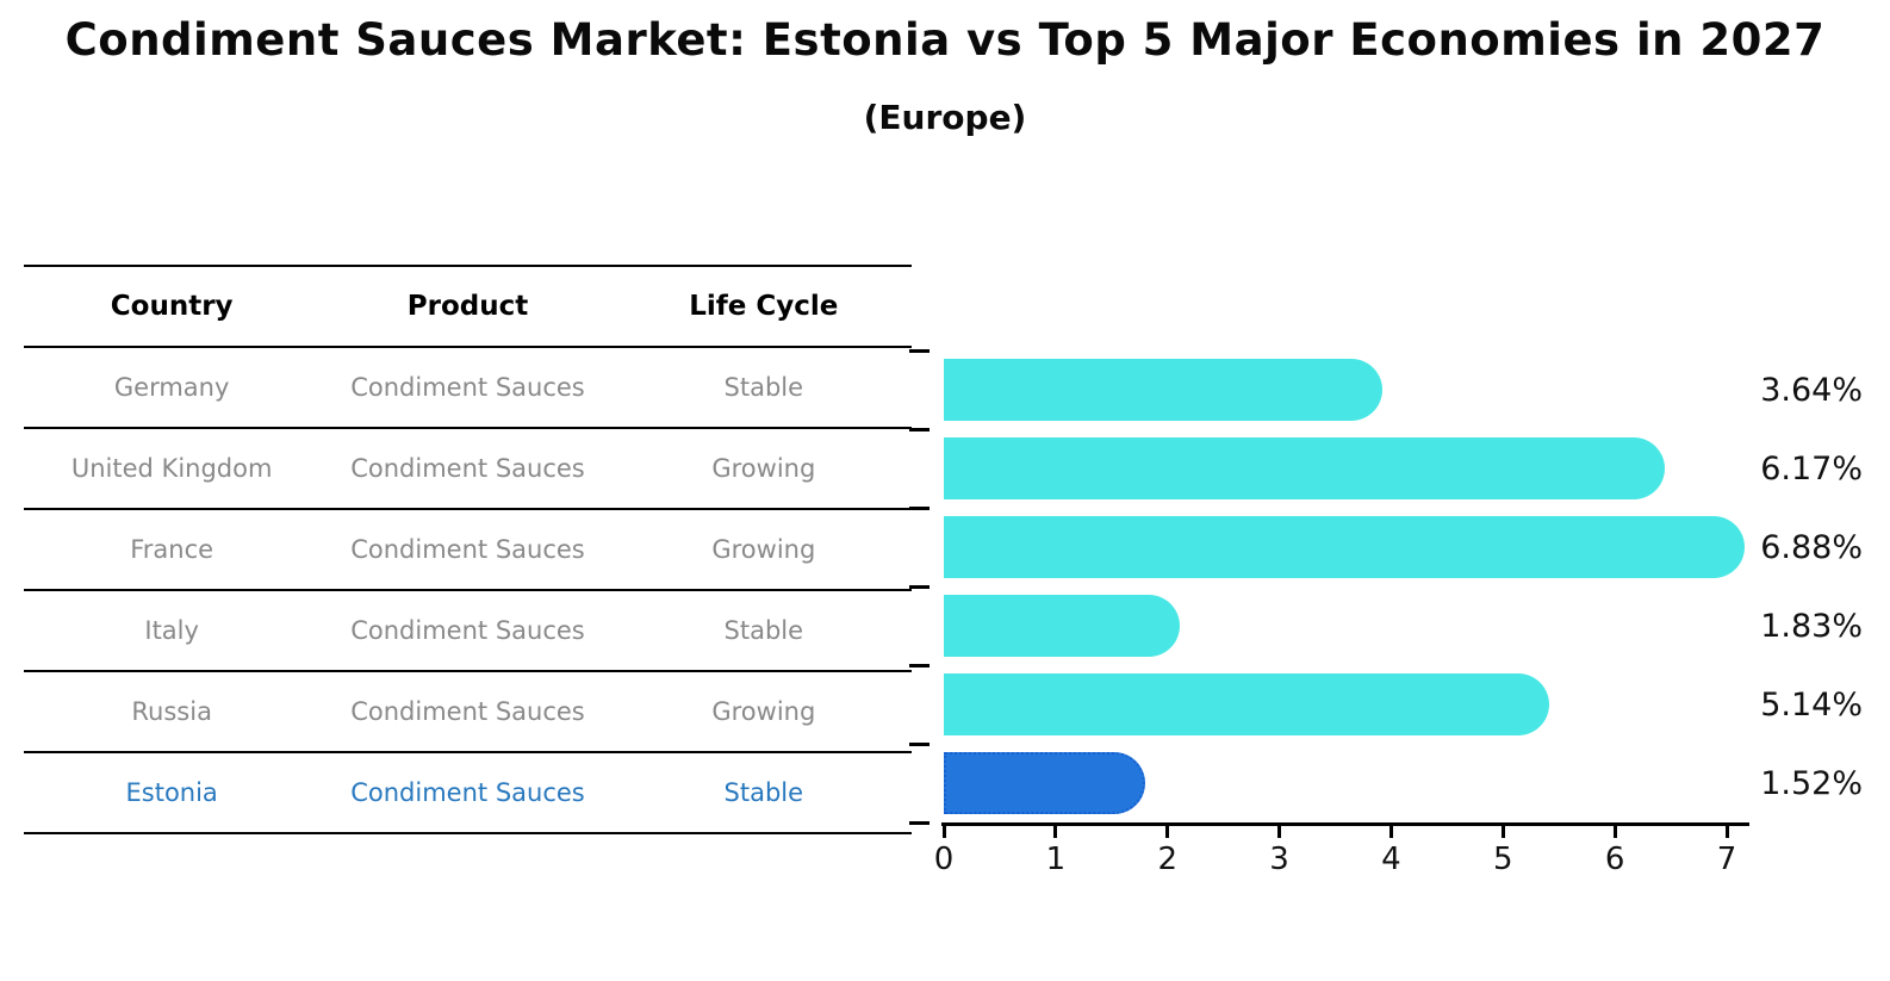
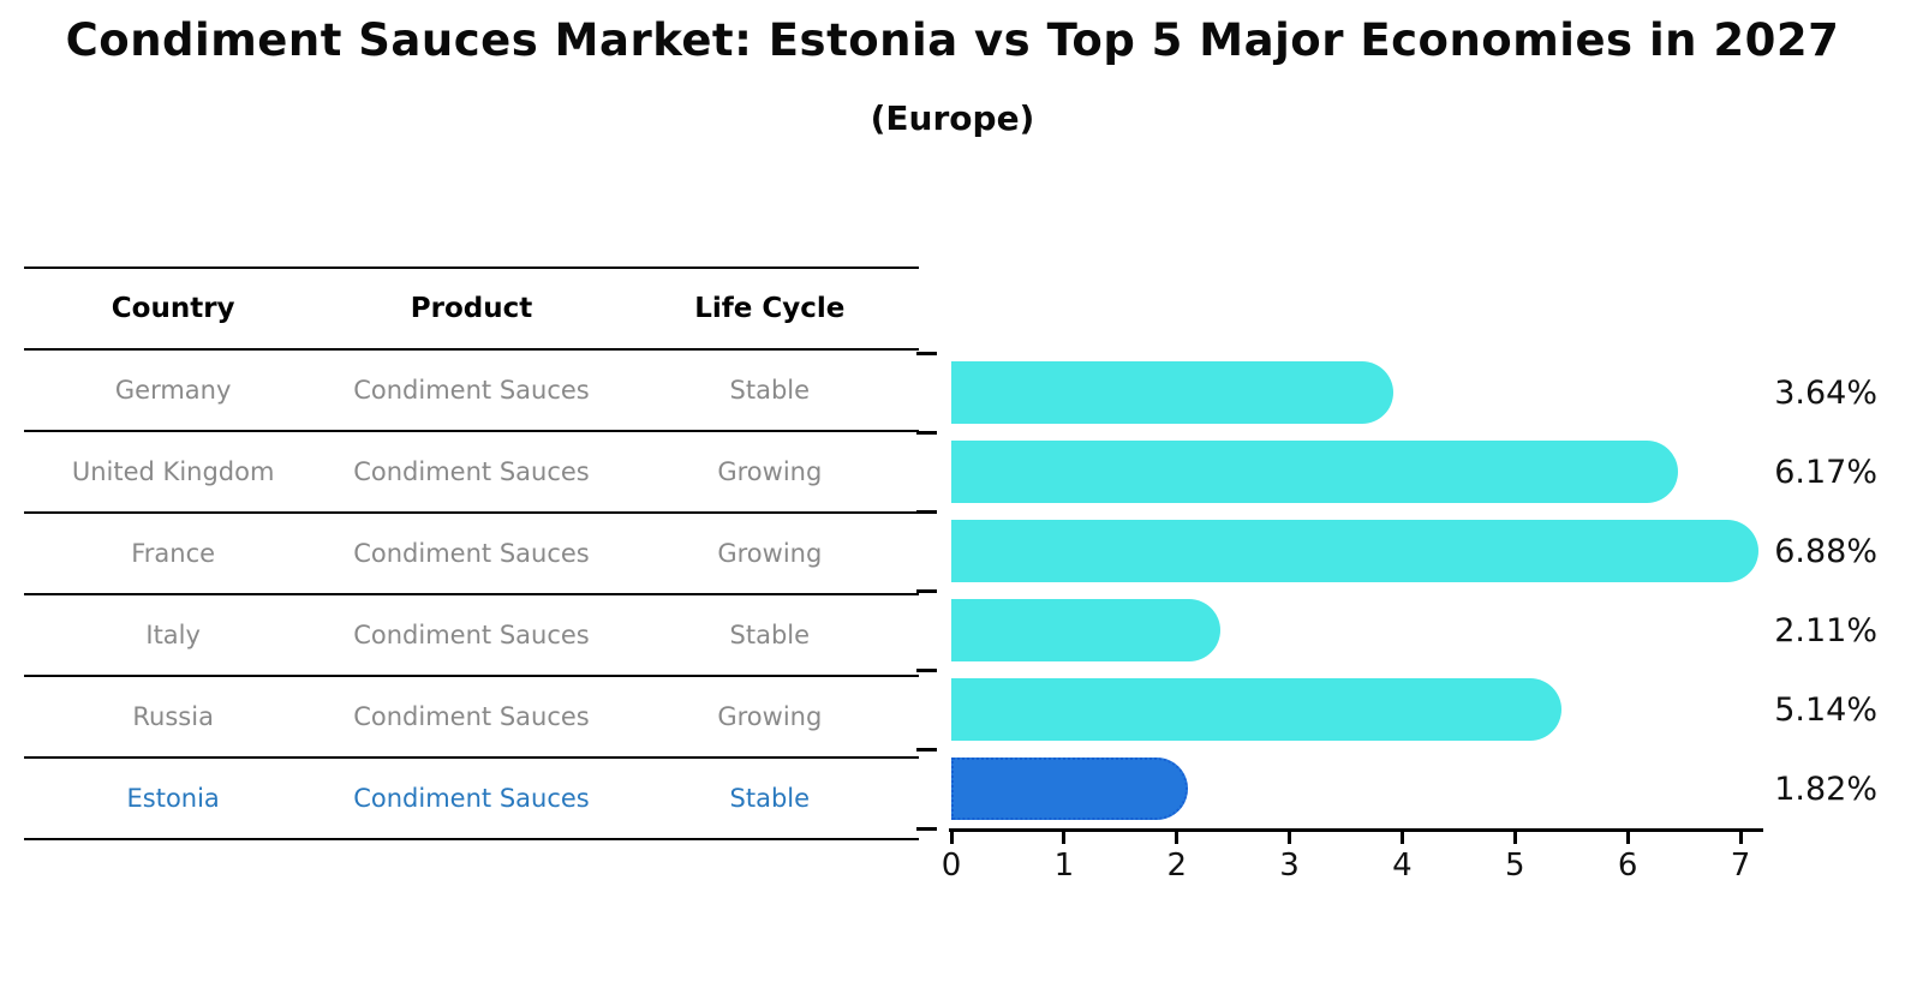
Italy: 1.83% -> 2.11%
Estonia: 1.52% -> 1.82%
